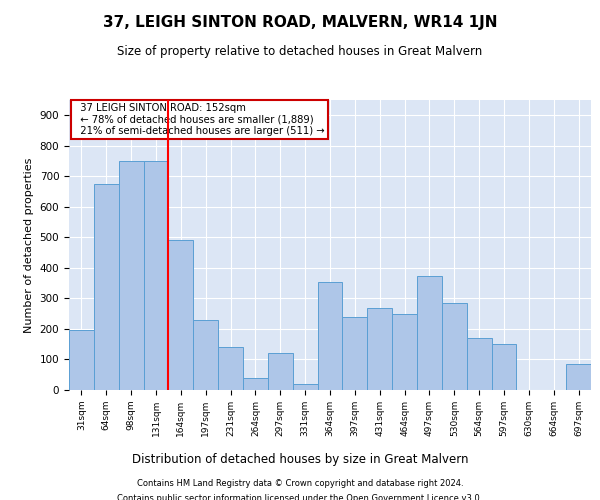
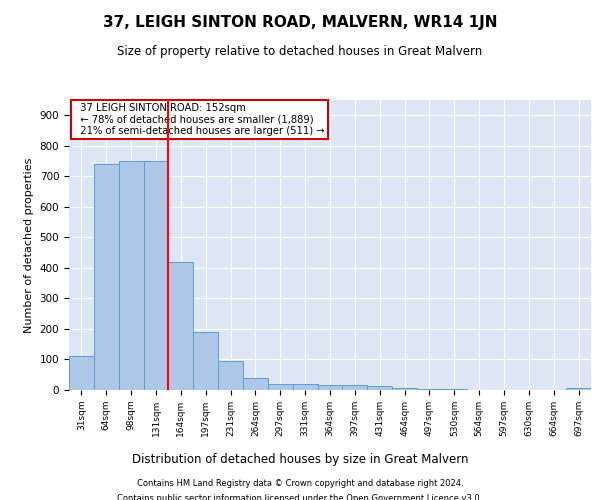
31sqm: 195 -> 110
64sqm: 675 -> 740
164sqm: 490 -> 420
197sqm: 230 -> 190
231sqm: 140 -> 95
297sqm: 120 -> 20
364sqm: 355 -> 15
397sqm: 240 -> 15
431sqm: 270 -> 12
464sqm: 250 -> 5
497sqm: 375 -> 2
530sqm: 285 -> 2
564sqm: 170 -> 1
597sqm: 150 -> 1
697sqm: 85 -> 5
